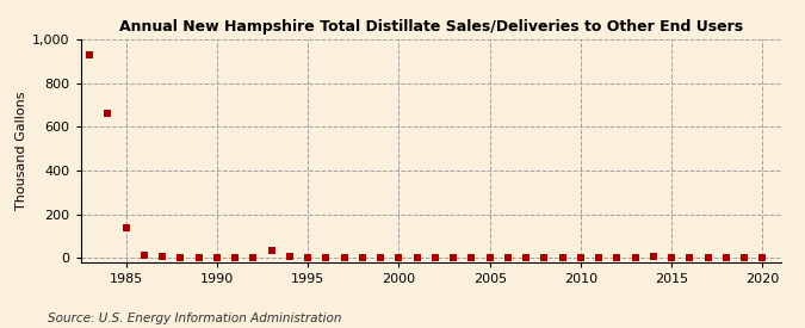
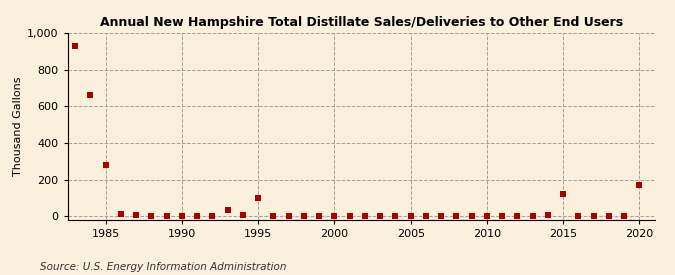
1985: 140 -> 280
1995: 0 -> 100
2015: 0 -> 120
2020: 0 -> 170
